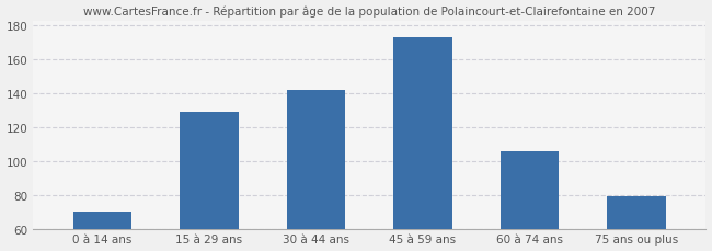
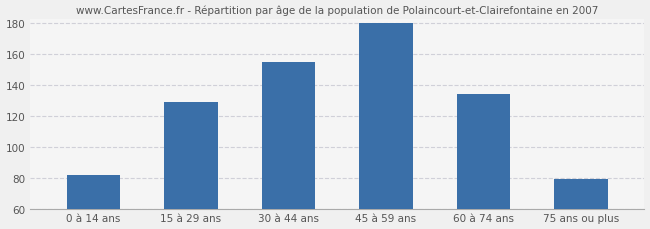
0 à 14 ans: 70 -> 82
30 à 44 ans: 142 -> 155
45 à 59 ans: 173 -> 180
60 à 74 ans: 106 -> 134
